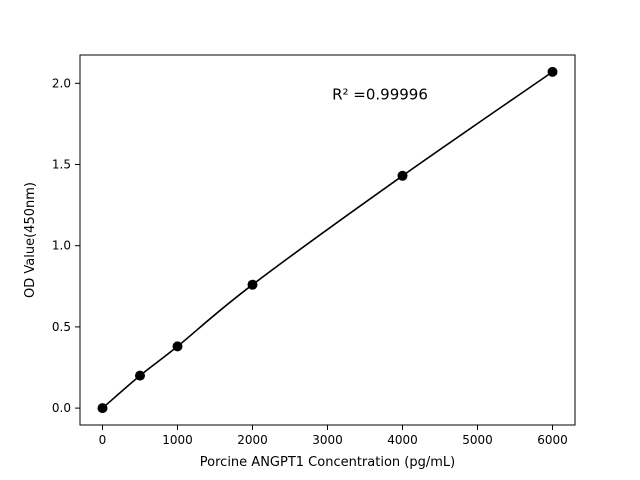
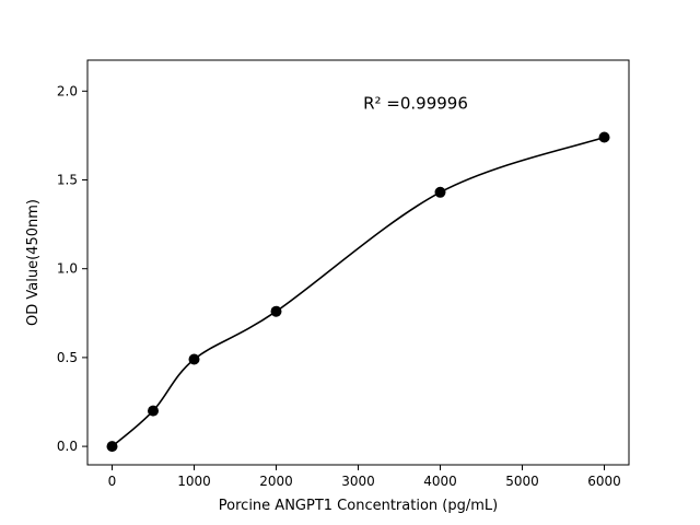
1000: 0.38 -> 0.49
6000: 2.07 -> 1.74
